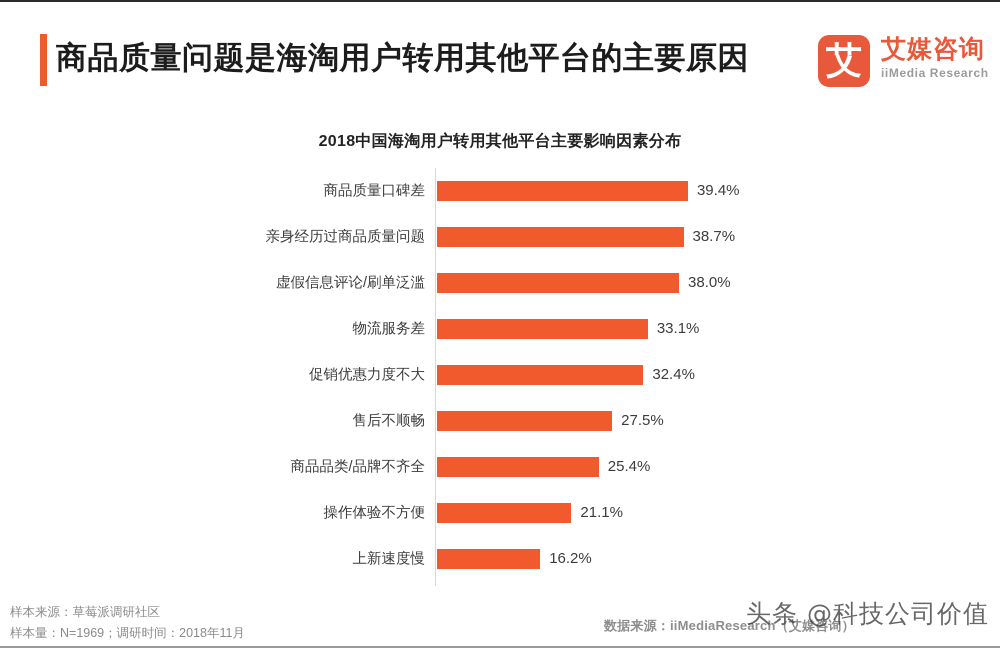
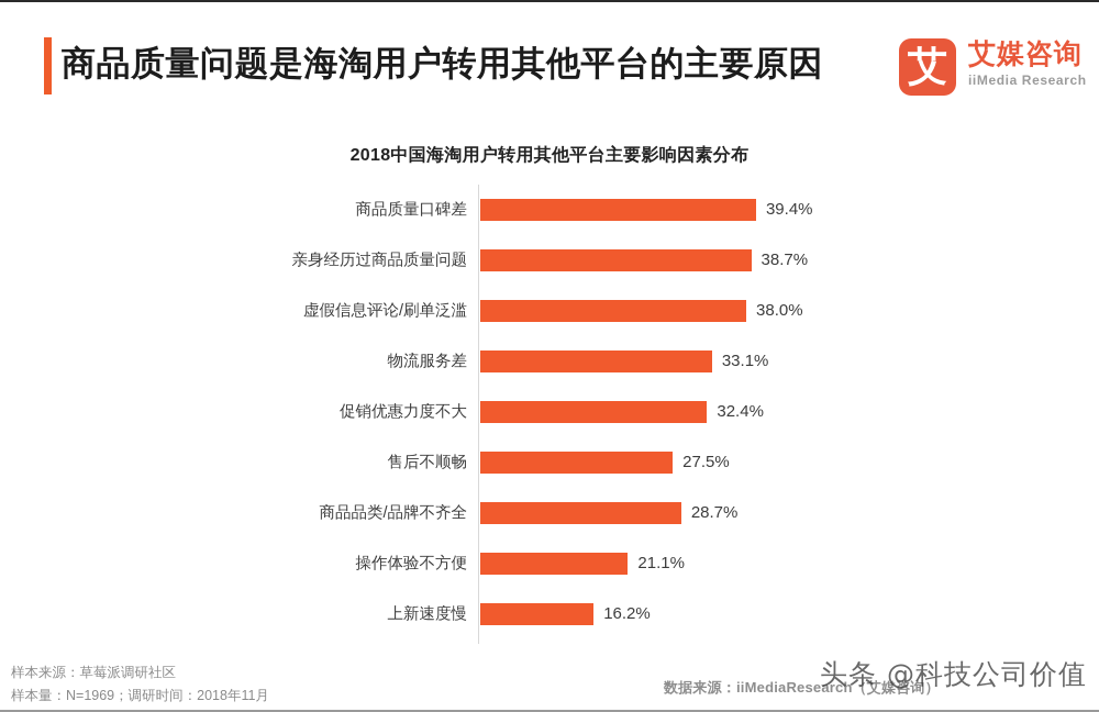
商品品类/品牌不齐全: 25.4% -> 28.7%
